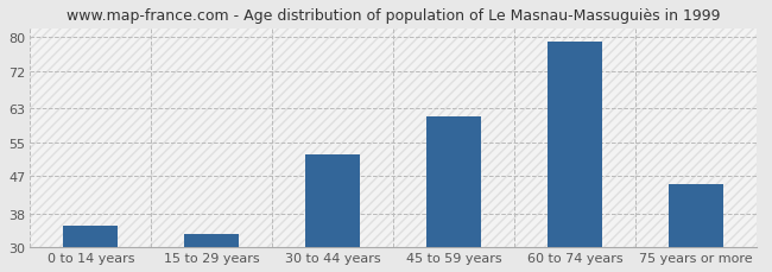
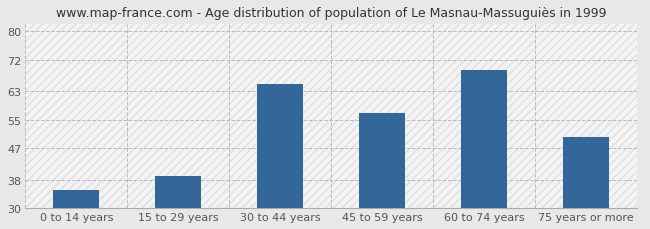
15 to 29 years: 33 -> 39
30 to 44 years: 52 -> 65
45 to 59 years: 61 -> 57
60 to 74 years: 79 -> 69
75 years or more: 45 -> 50
